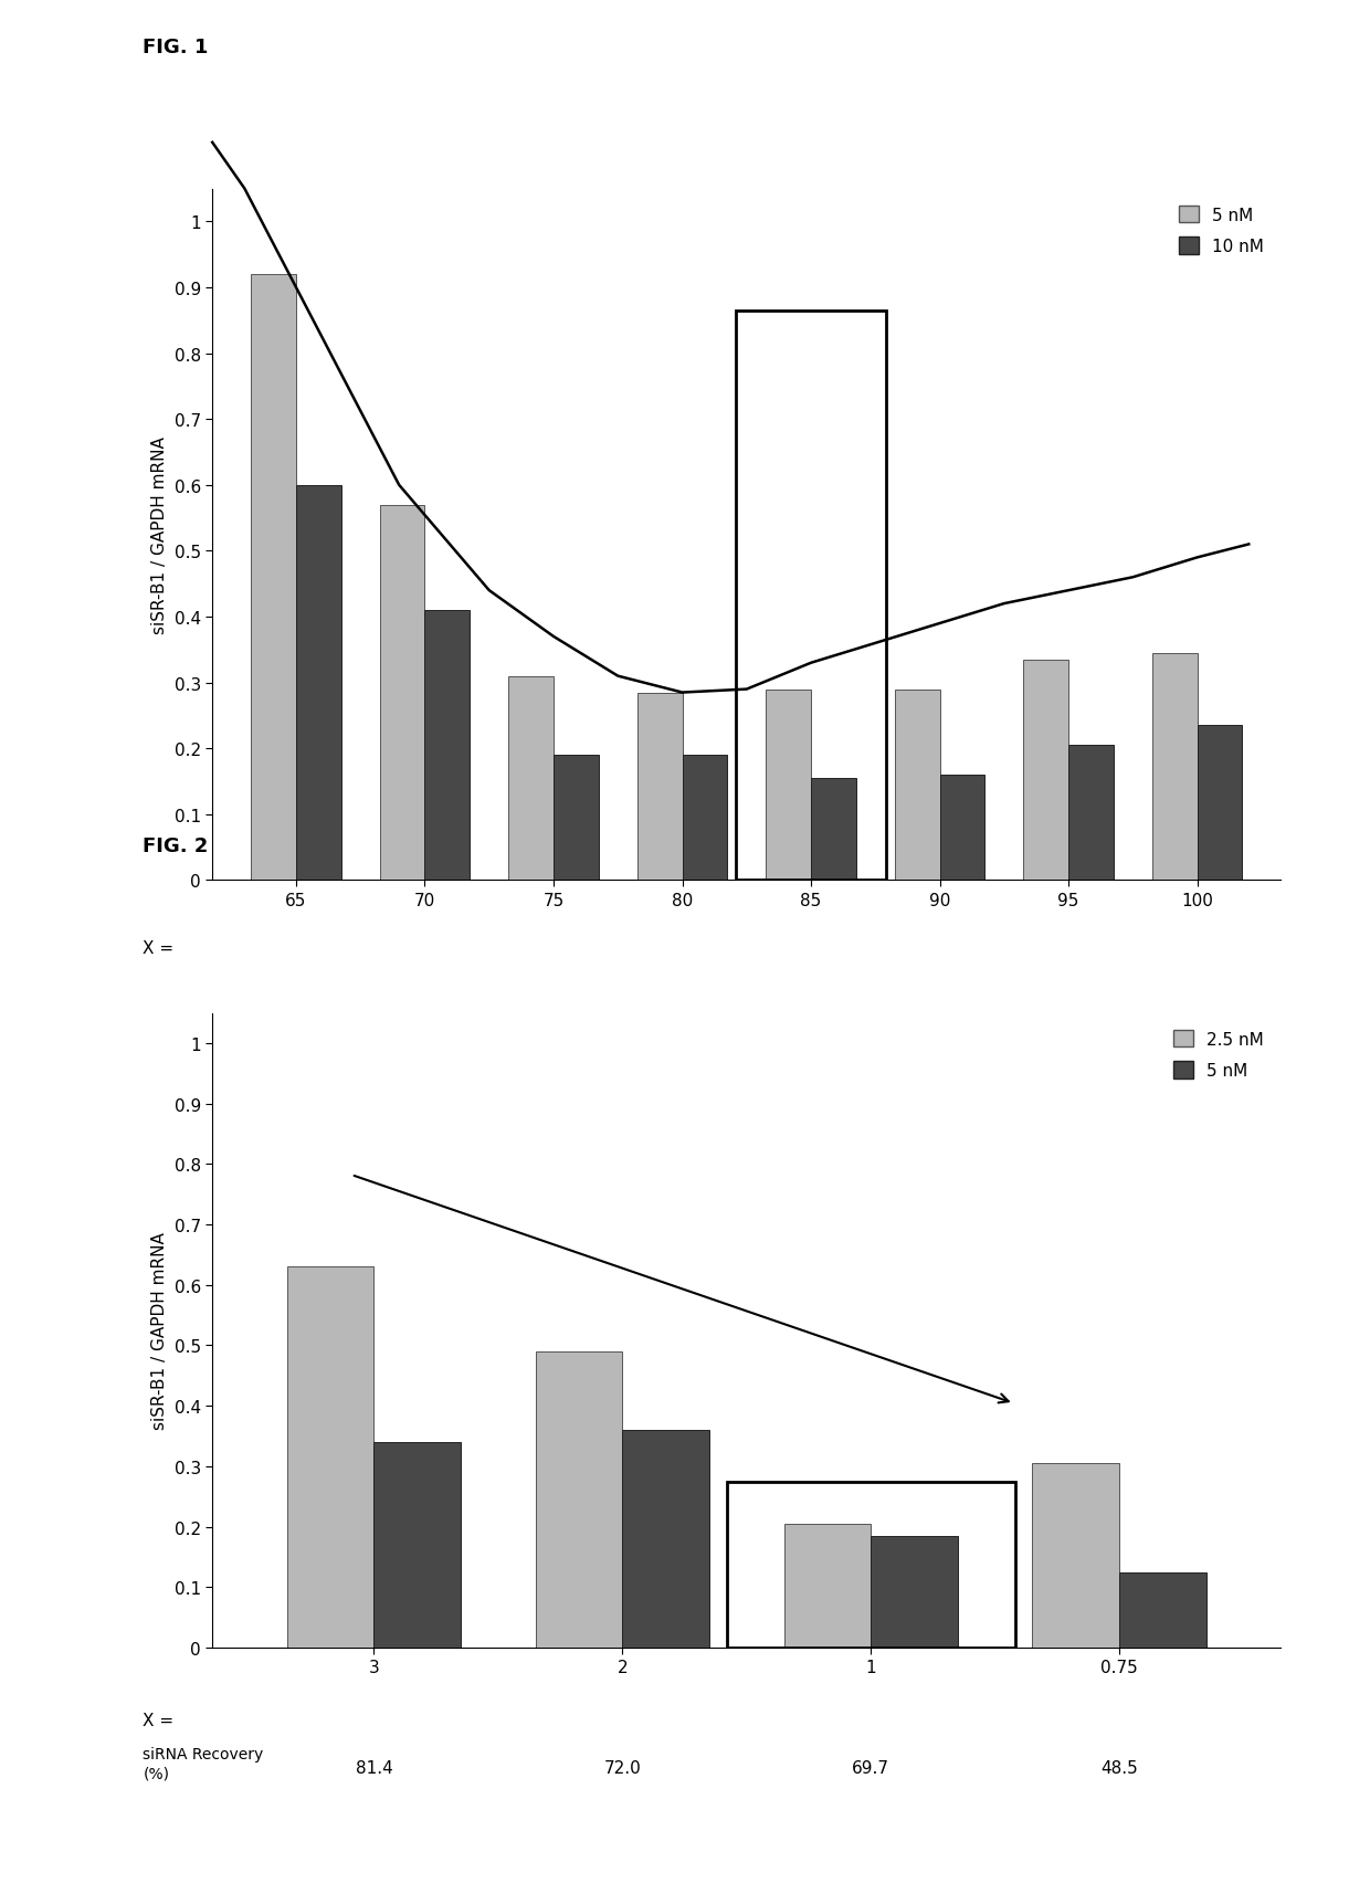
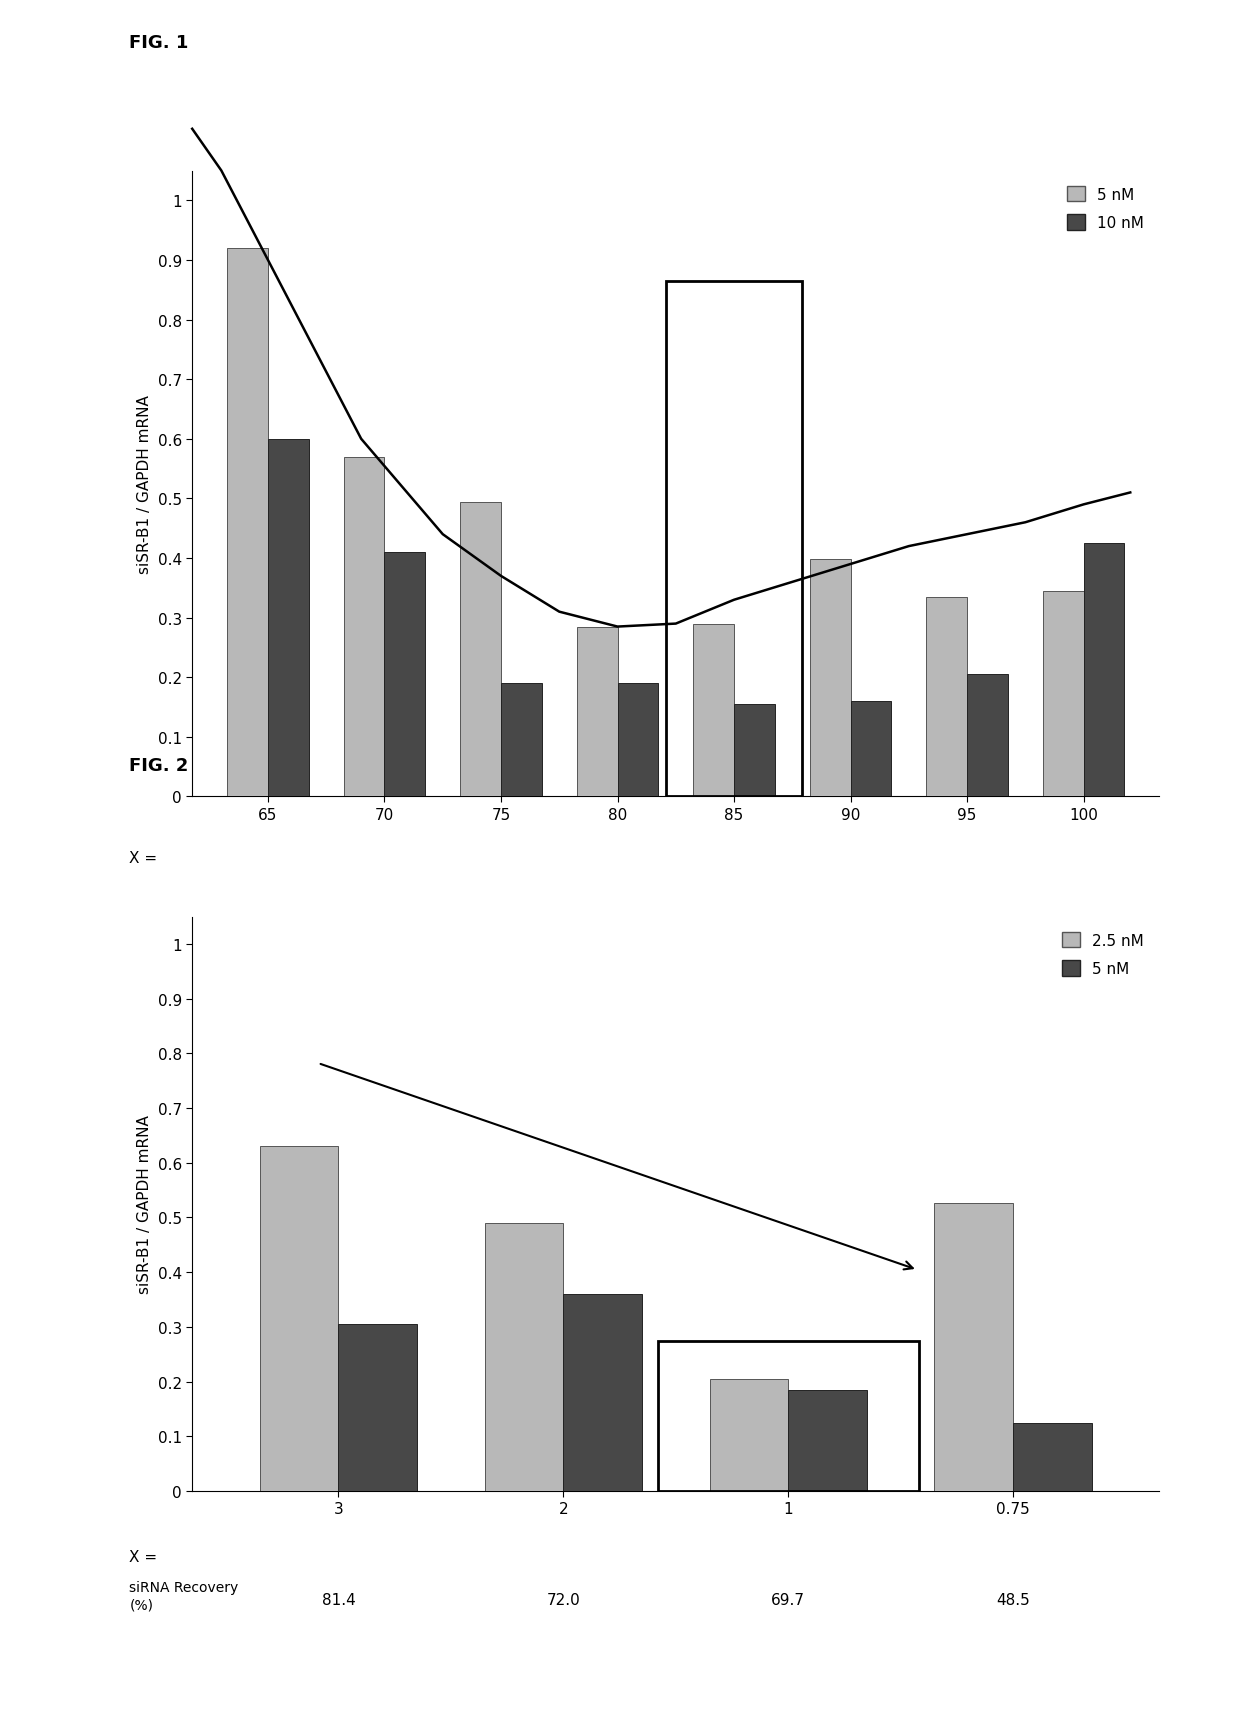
5 nM/75: 0.310 -> 0.494
5 nM/90: 0.290 -> 0.398
10 nM/100: 0.235 -> 0.426
5 nM/3: 0.340 -> 0.306
2.5 nM/0.75: 0.305 -> 0.526
